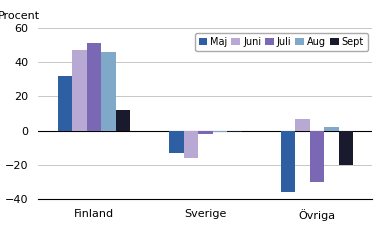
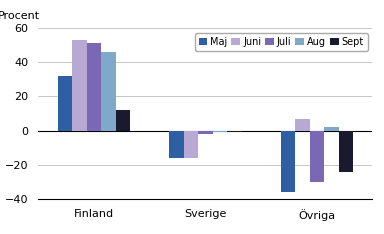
Juni/Finland: 47 -> 53
Maj/Sverige: -13 -> -16
Sept/Övriga: -20 -> -24
